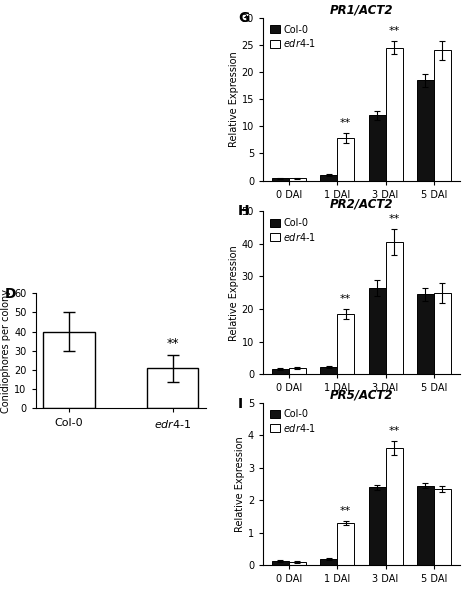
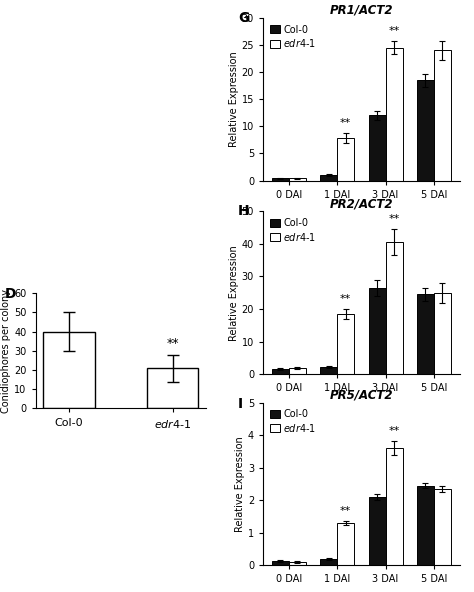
PR5/ACT2/Col-0/3 DAI: 2.40 -> 2.10
